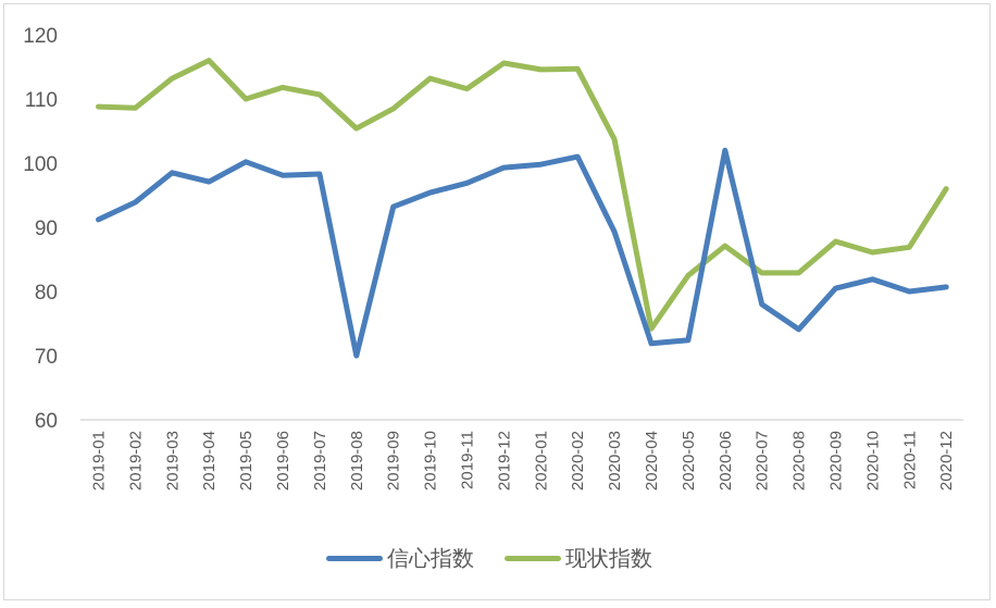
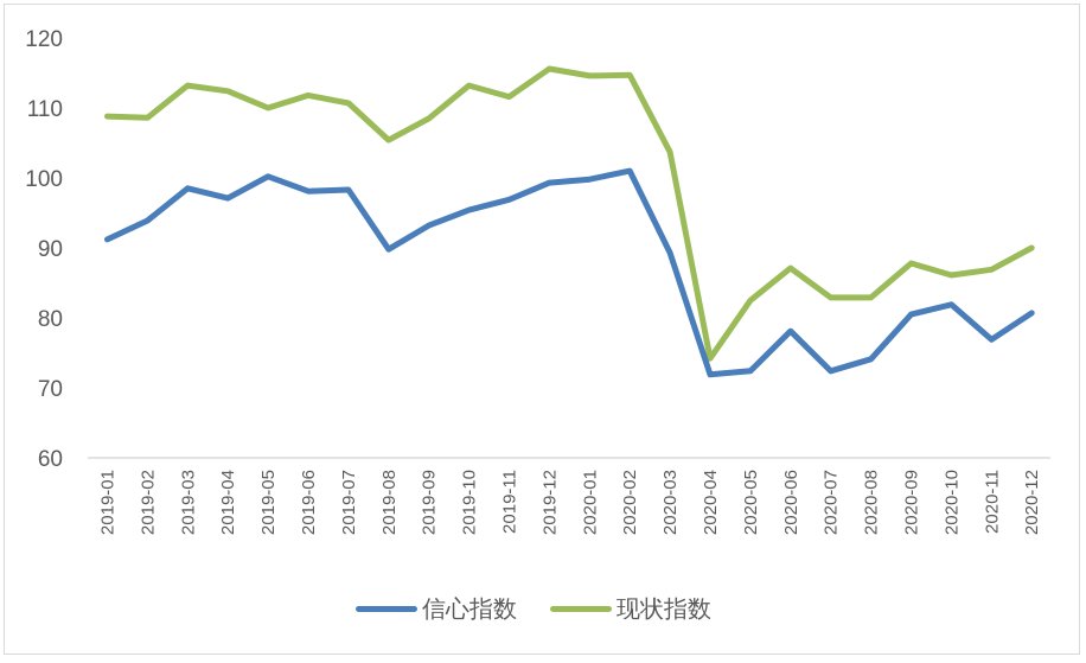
现状指数/2019-04: 116 -> 112
信心指数/2019-08: 70 -> 90
信心指数/2020-06: 102 -> 78
信心指数/2020-07: 78 -> 72
信心指数/2020-11: 80 -> 77
现状指数/2020-12: 96 -> 90
